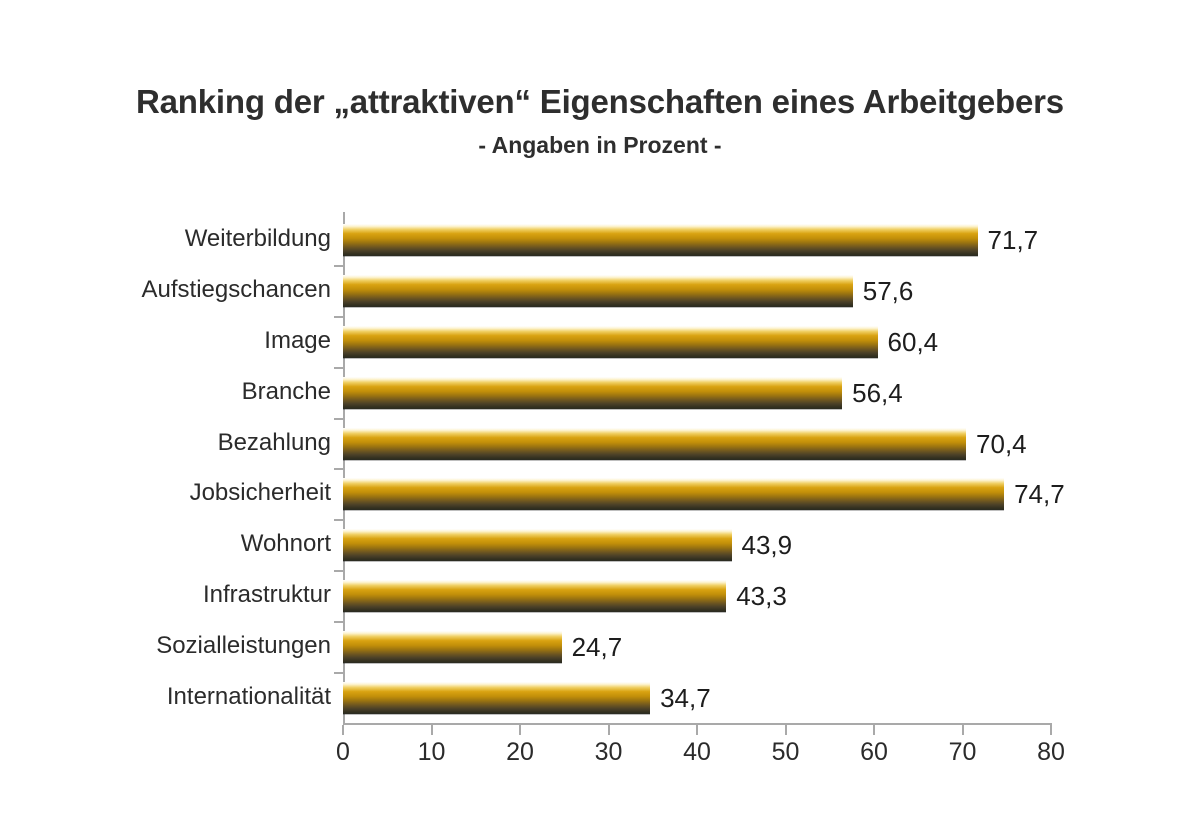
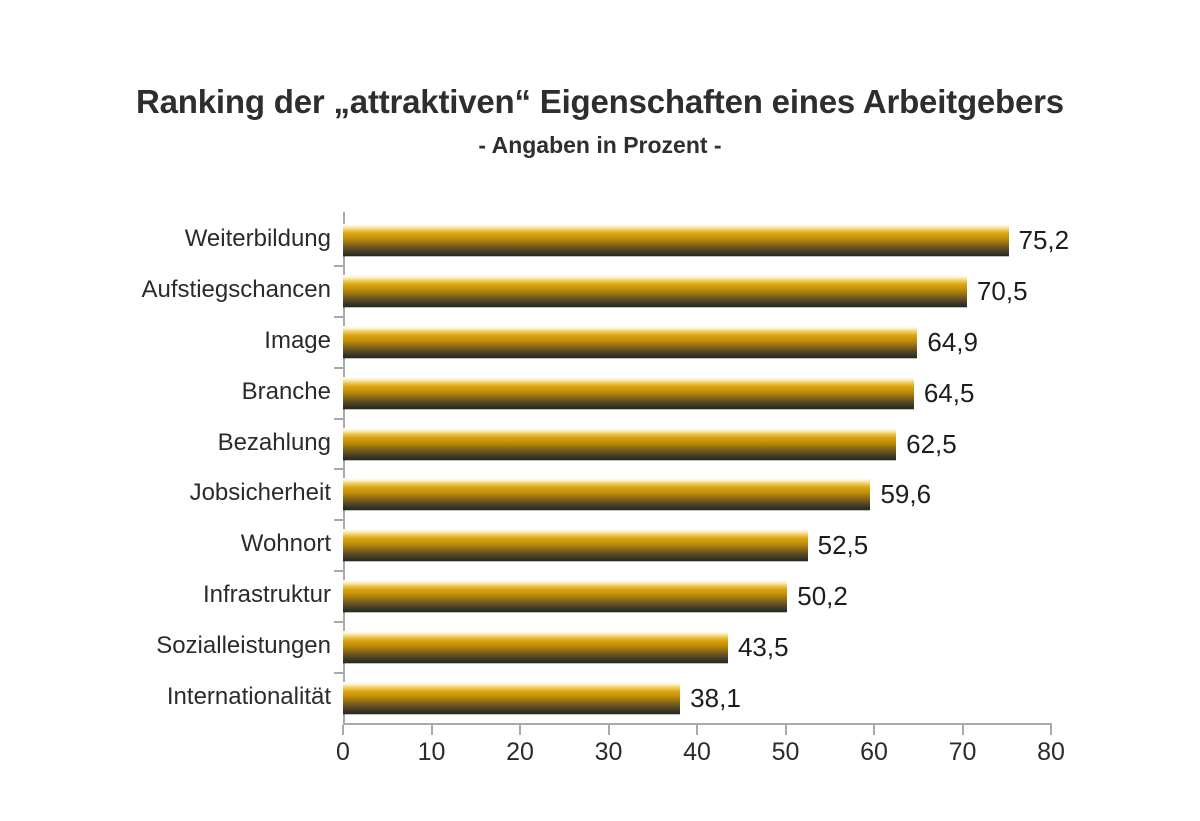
Weiterbildung: 71,7 -> 75,2
Aufstiegschancen: 57,6 -> 70,5
Image: 60,4 -> 64,9
Branche: 56,4 -> 64,5
Bezahlung: 70,4 -> 62,5
Jobsicherheit: 74,7 -> 59,6
Wohnort: 43,9 -> 52,5
Infrastruktur: 43,3 -> 50,2
Sozialleistungen: 24,7 -> 43,5
Internationalität: 34,7 -> 38,1
